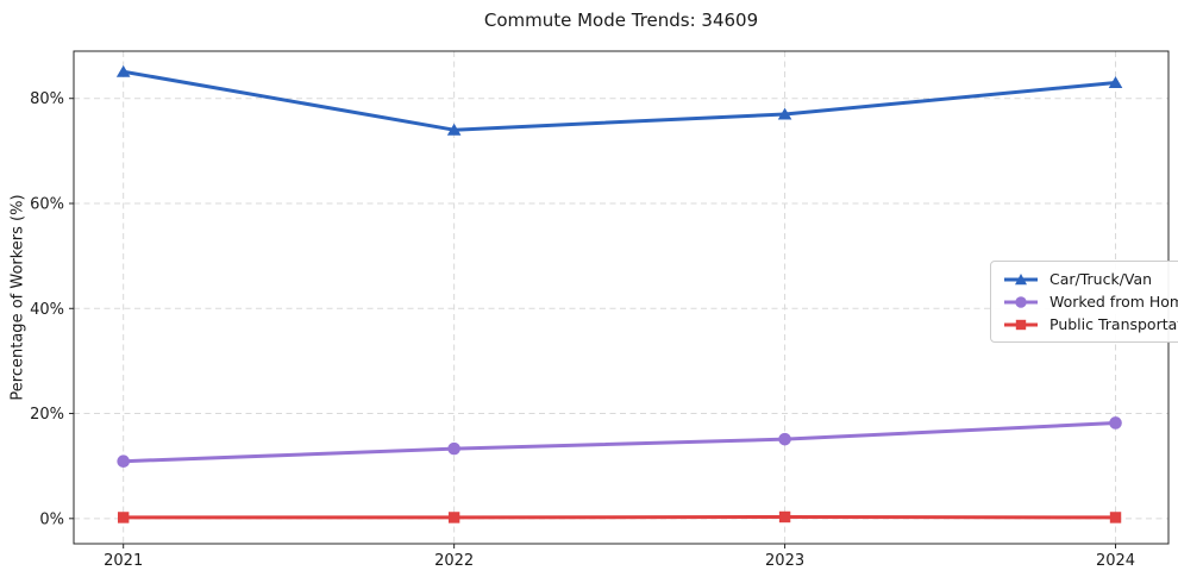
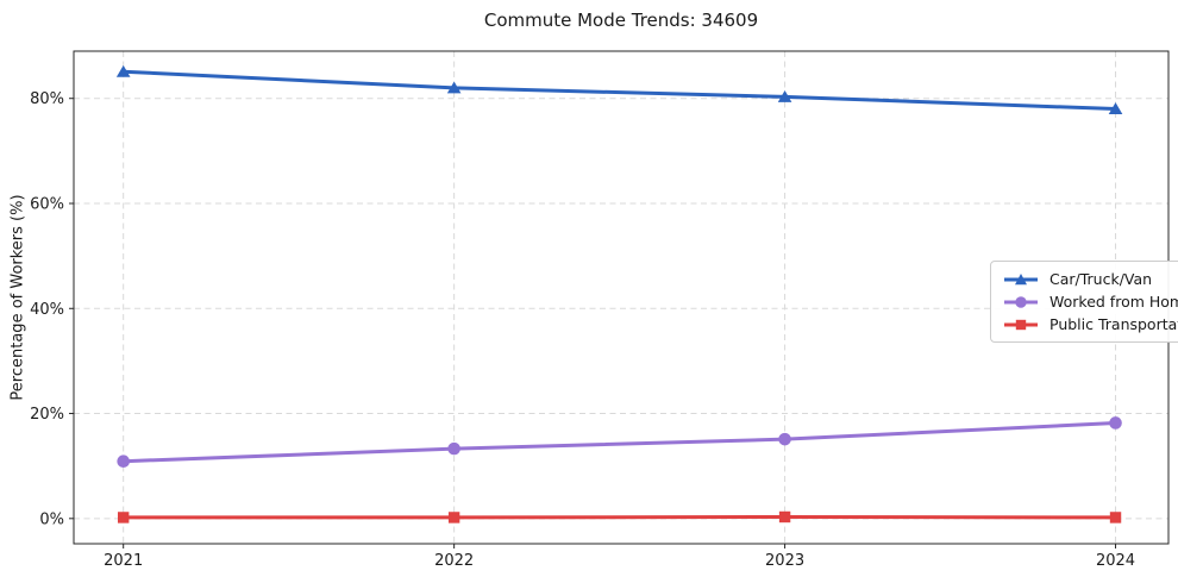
Car/Truck/Van/2022: 74% -> 82%
Car/Truck/Van/2023: 77% -> 80%
Car/Truck/Van/2024: 83% -> 78%
